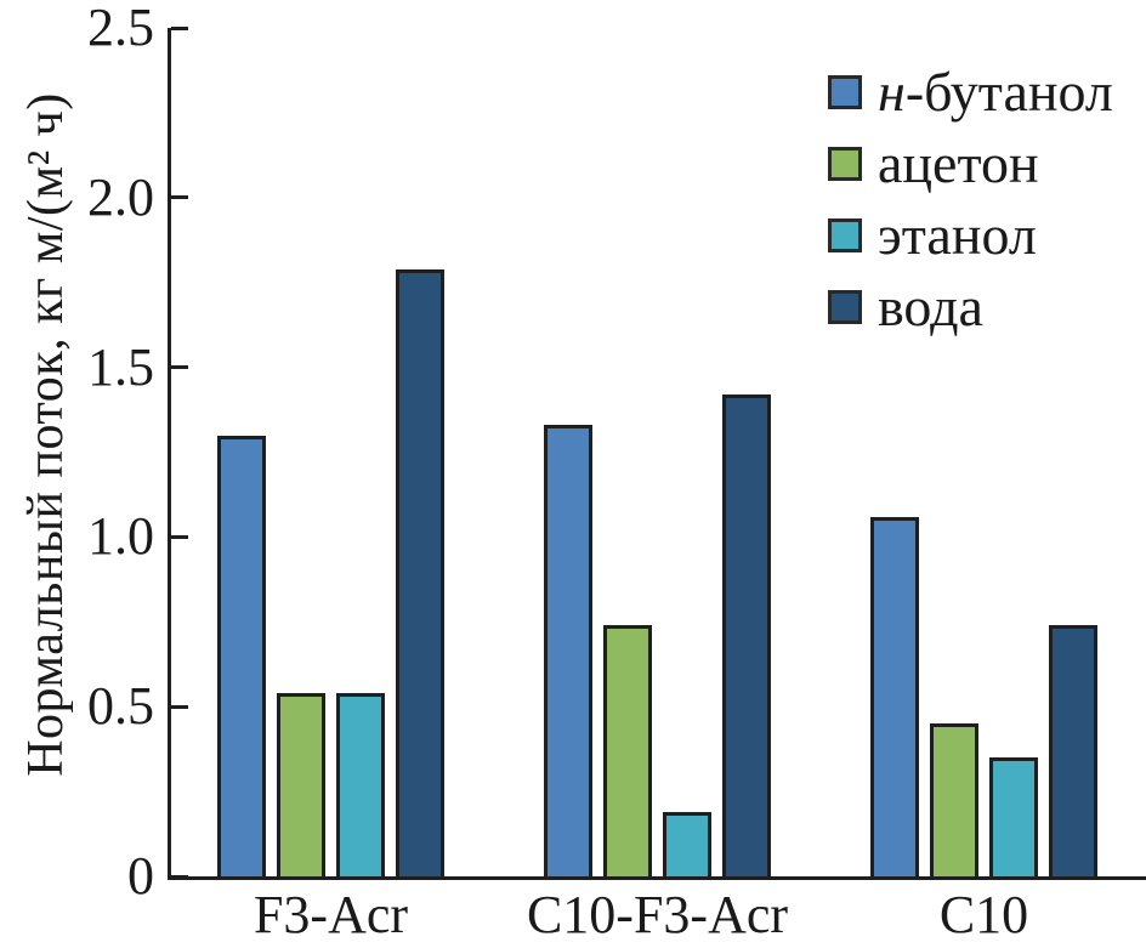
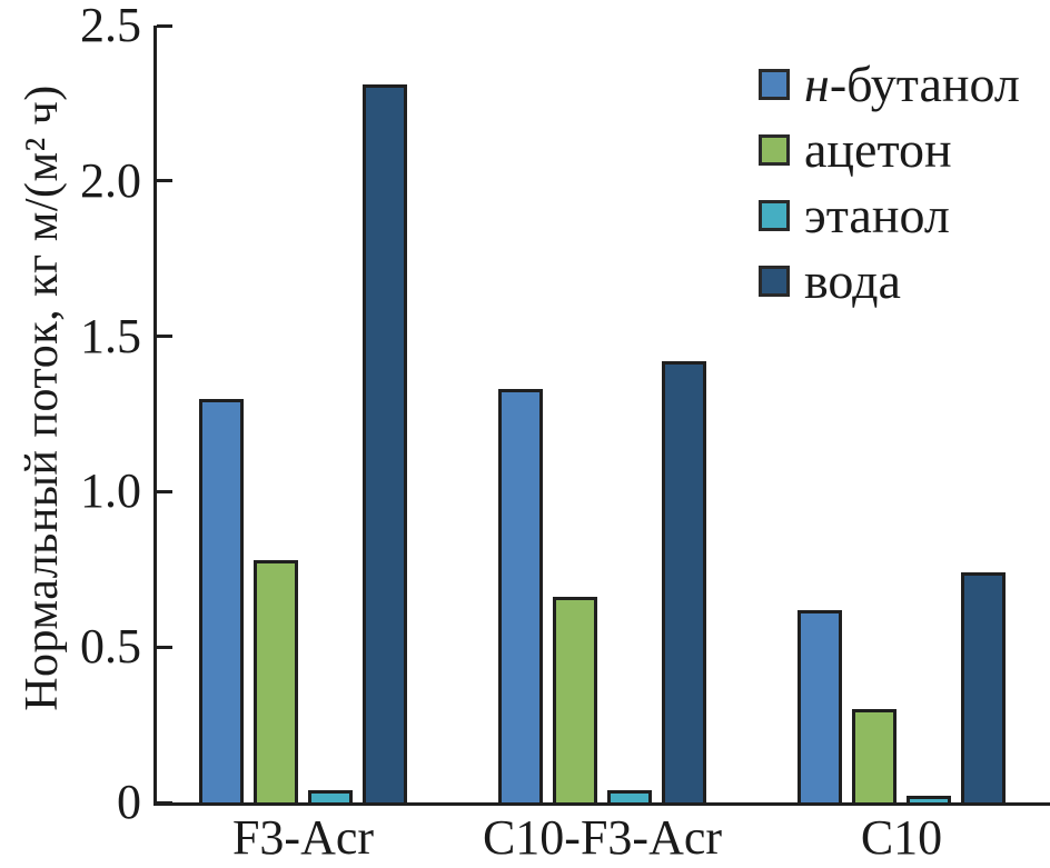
ацетон/F3-Acr: 0.54 -> 0.78
этанол/F3-Acr: 0.54 -> 0.04
вода/F3-Acr: 1.79 -> 2.31
ацетон/C10-F3-Acr: 0.74 -> 0.66
этанол/C10-F3-Acr: 0.19 -> 0.04
н-бутанол/C10: 1.06 -> 0.62
ацетон/C10: 0.45 -> 0.30
этанол/C10: 0.35 -> 0.02
